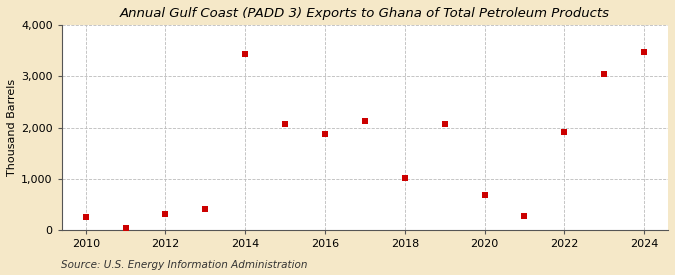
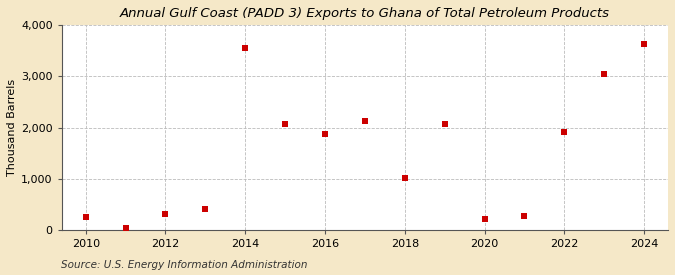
2014: 3,440 -> 3,560
2020: 680 -> 220
2024: 3,480 -> 3,640
